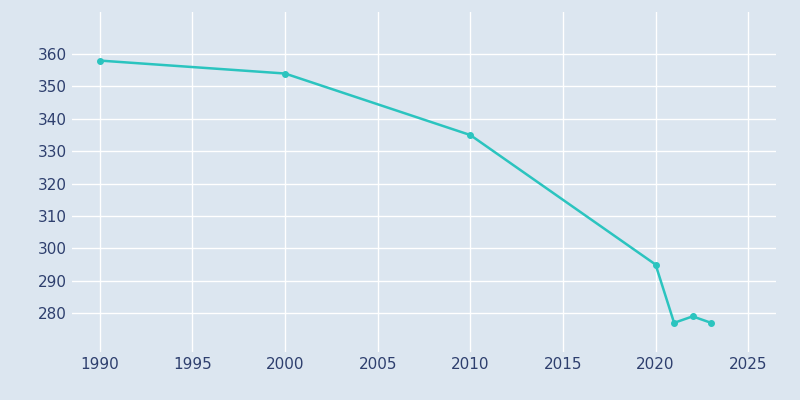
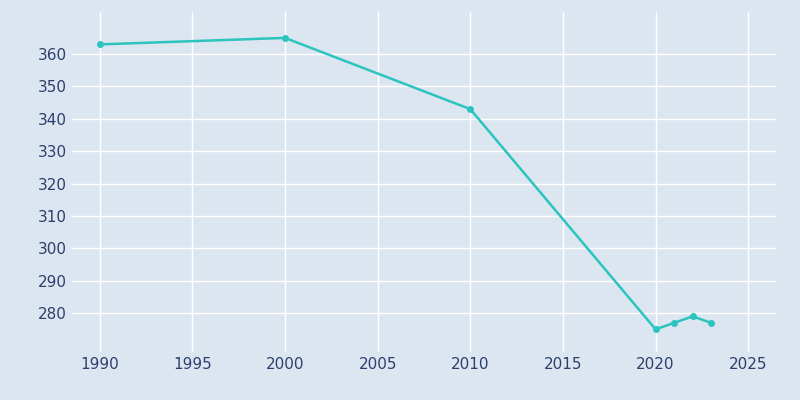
1990: 358 -> 363
2000: 354 -> 365
2010: 335 -> 343
2020: 295 -> 275
